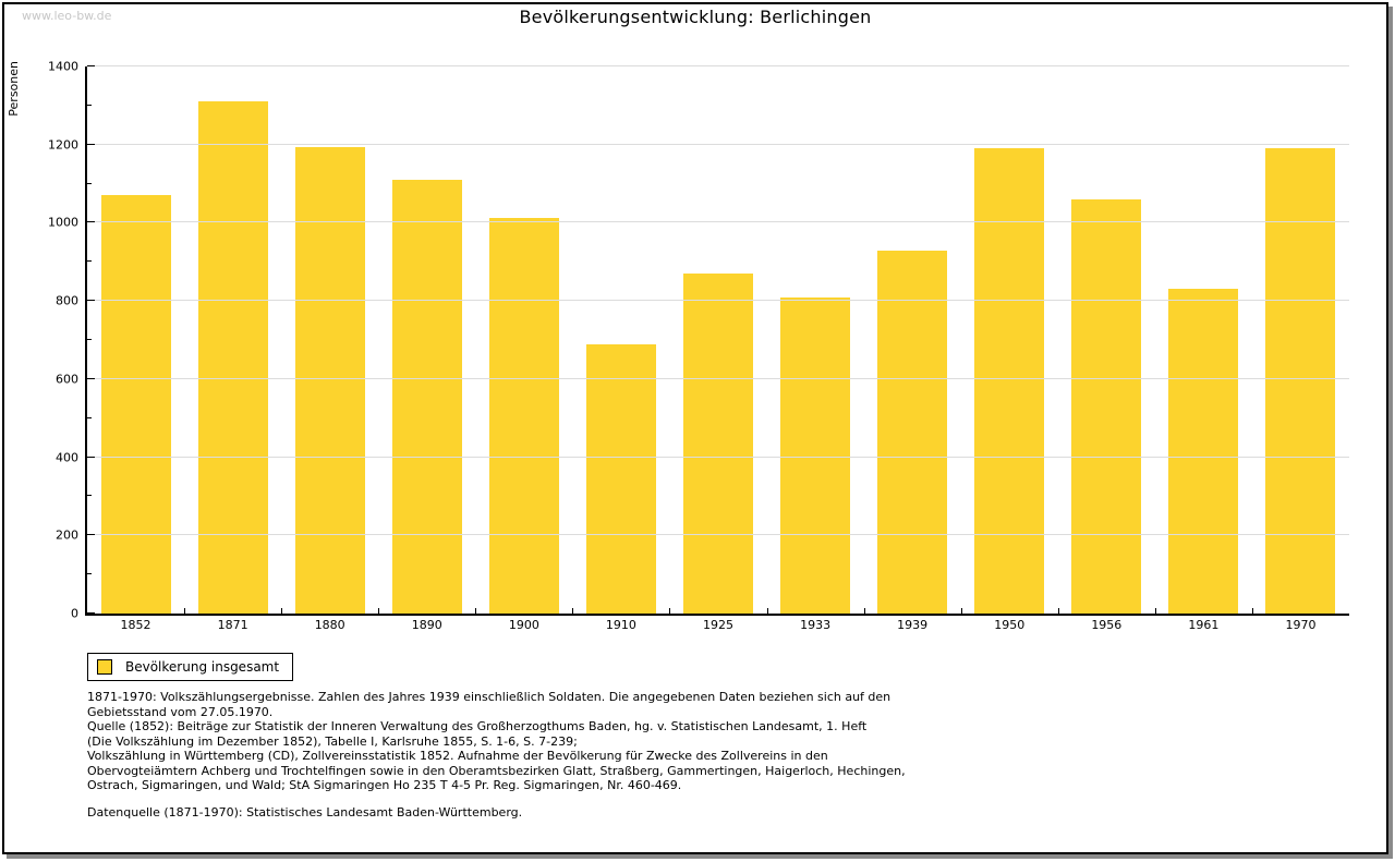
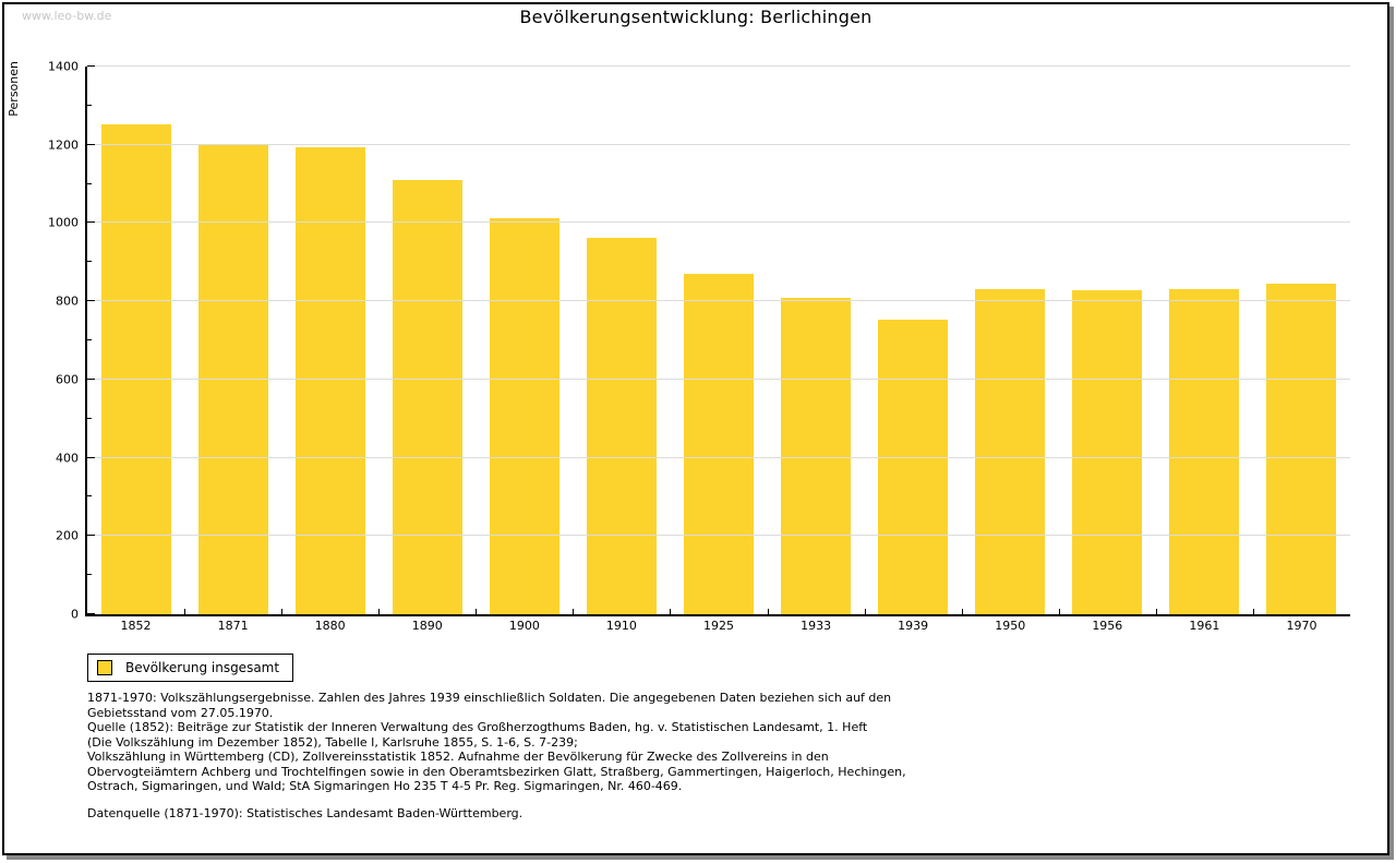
1852: 1070 -> 1250
1871: 1310 -> 1200
1910: 690 -> 960
1939: 930 -> 750
1950: 1190 -> 830
1956: 1060 -> 830
1970: 1190 -> 840
